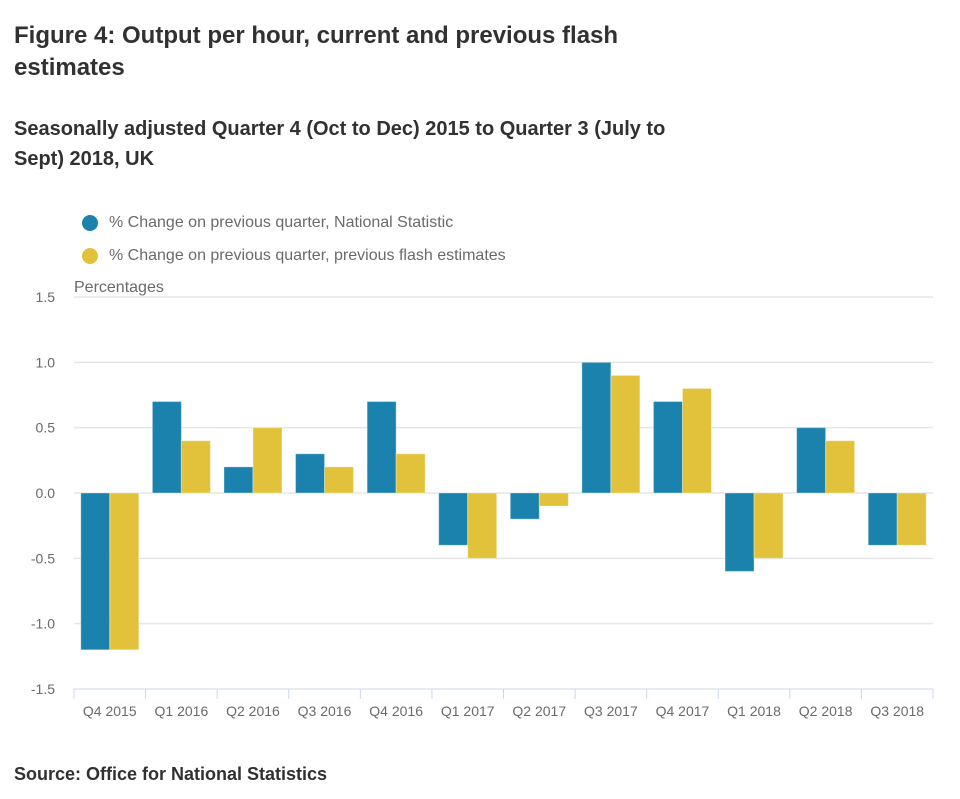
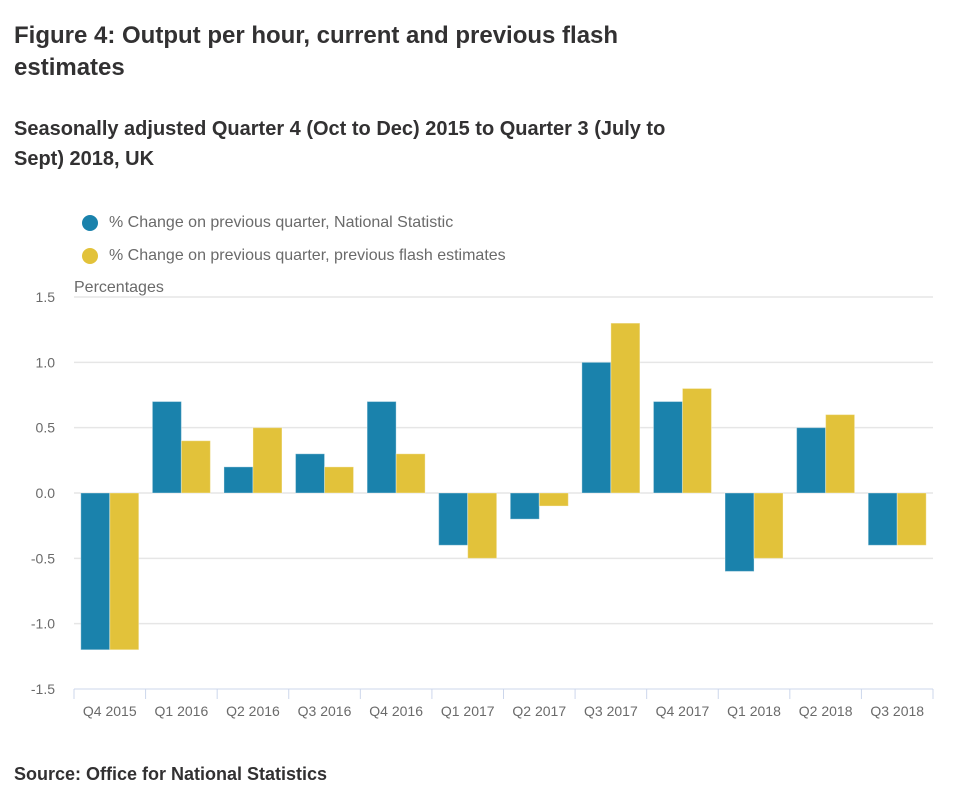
% Change on previous quarter, previous flash estimates/Q3 2017: 0.9 -> 1.3
% Change on previous quarter, previous flash estimates/Q2 2018: 0.4 -> 0.6
